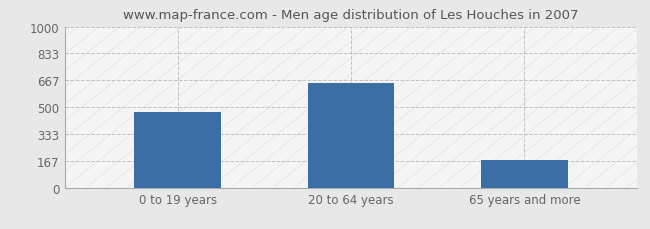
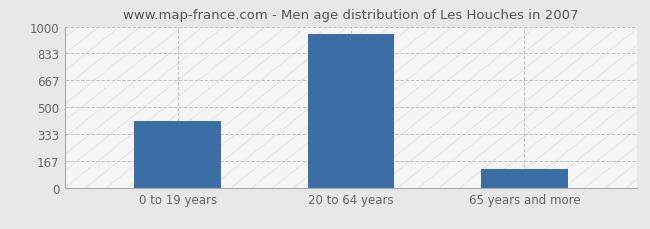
0 to 19 years: 470 -> 420
20 to 64 years: 650 -> 960
65 years and more: 170 -> 120
